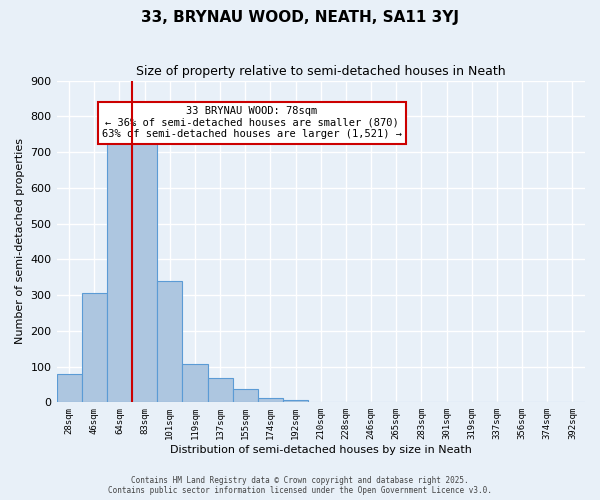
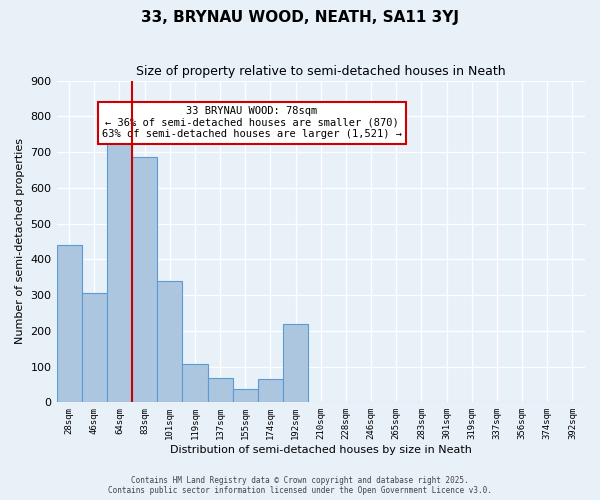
28sqm: 80 -> 440
83sqm: 730 -> 685
174sqm: 13 -> 65
192sqm: 6 -> 220
